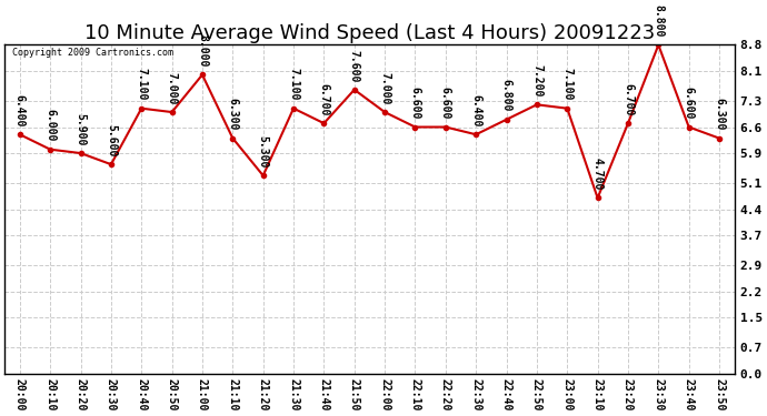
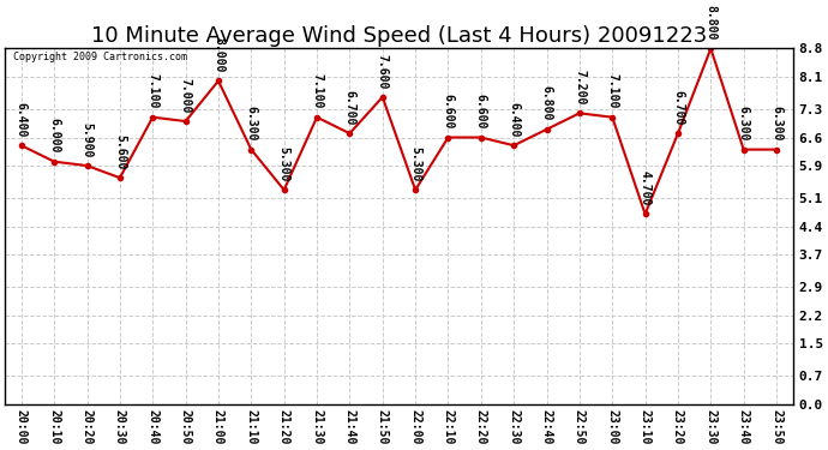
22:00: 7.000 -> 5.300
23:40: 6.600 -> 6.300
